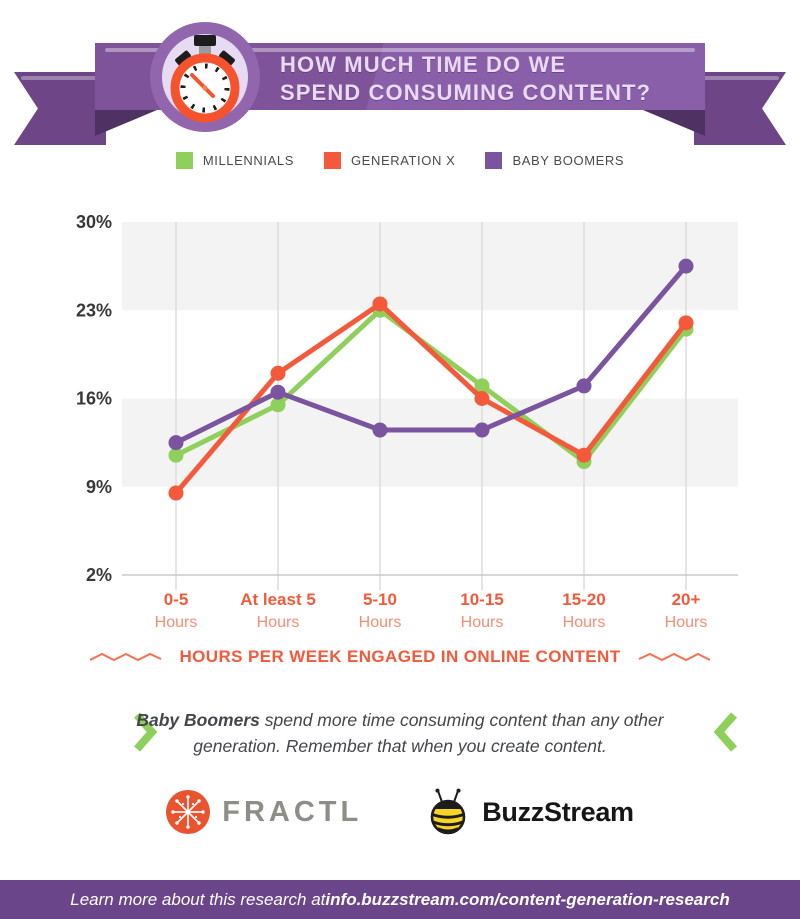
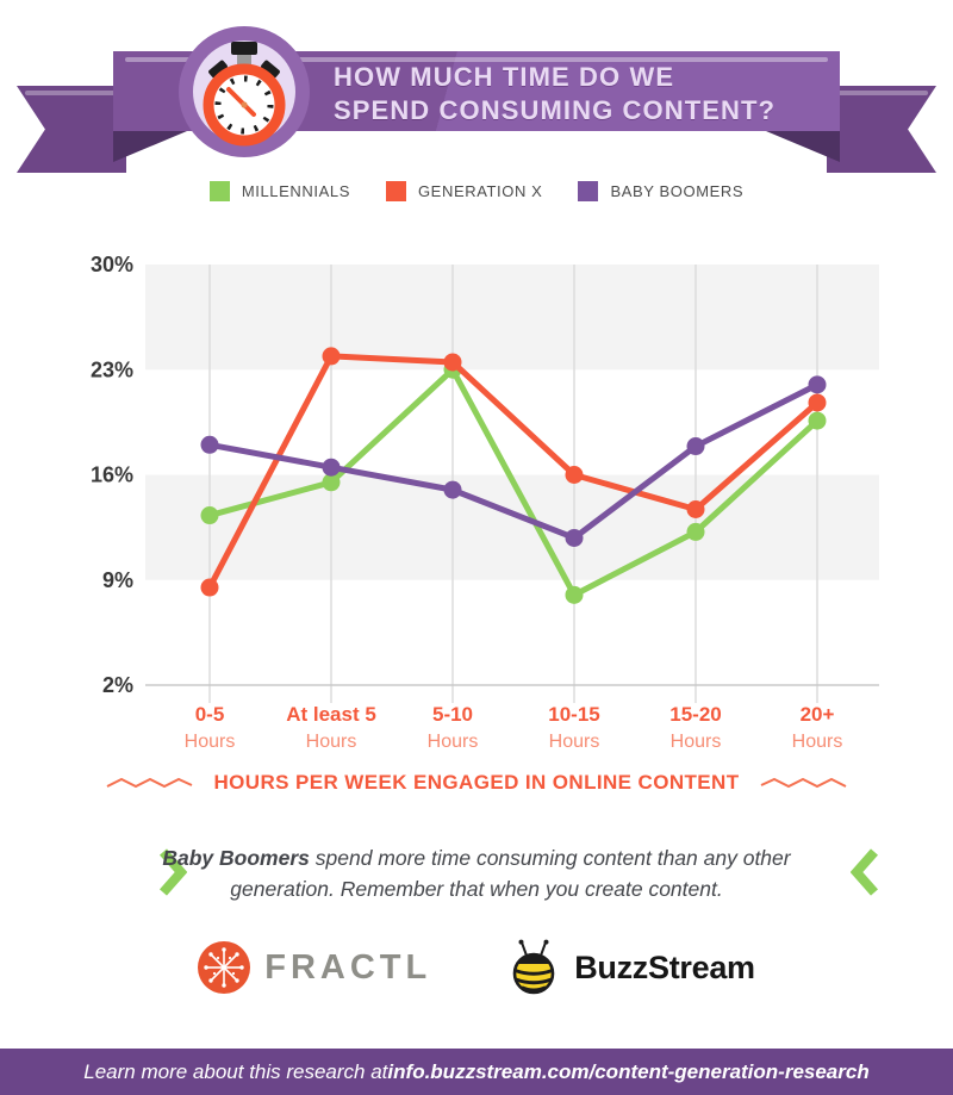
MILLENNIALS/0-5: 11.5% -> 13.3%
BABY BOOMERS/0-5: 12.5% -> 18.0%
GENERATION X/At least 5: 18.0% -> 23.9%
BABY BOOMERS/5-10: 13.5% -> 15.0%
MILLENNIALS/10-15: 17.0% -> 8.0%
BABY BOOMERS/10-15: 13.5% -> 11.8%
MILLENNIALS/15-20: 11.0% -> 12.2%
GENERATION X/15-20: 11.5% -> 13.7%
BABY BOOMERS/15-20: 17.0% -> 17.9%
MILLENNIALS/20+: 21.5% -> 19.6%
GENERATION X/20+: 22.0% -> 20.8%
BABY BOOMERS/20+: 26.5% -> 22.0%
